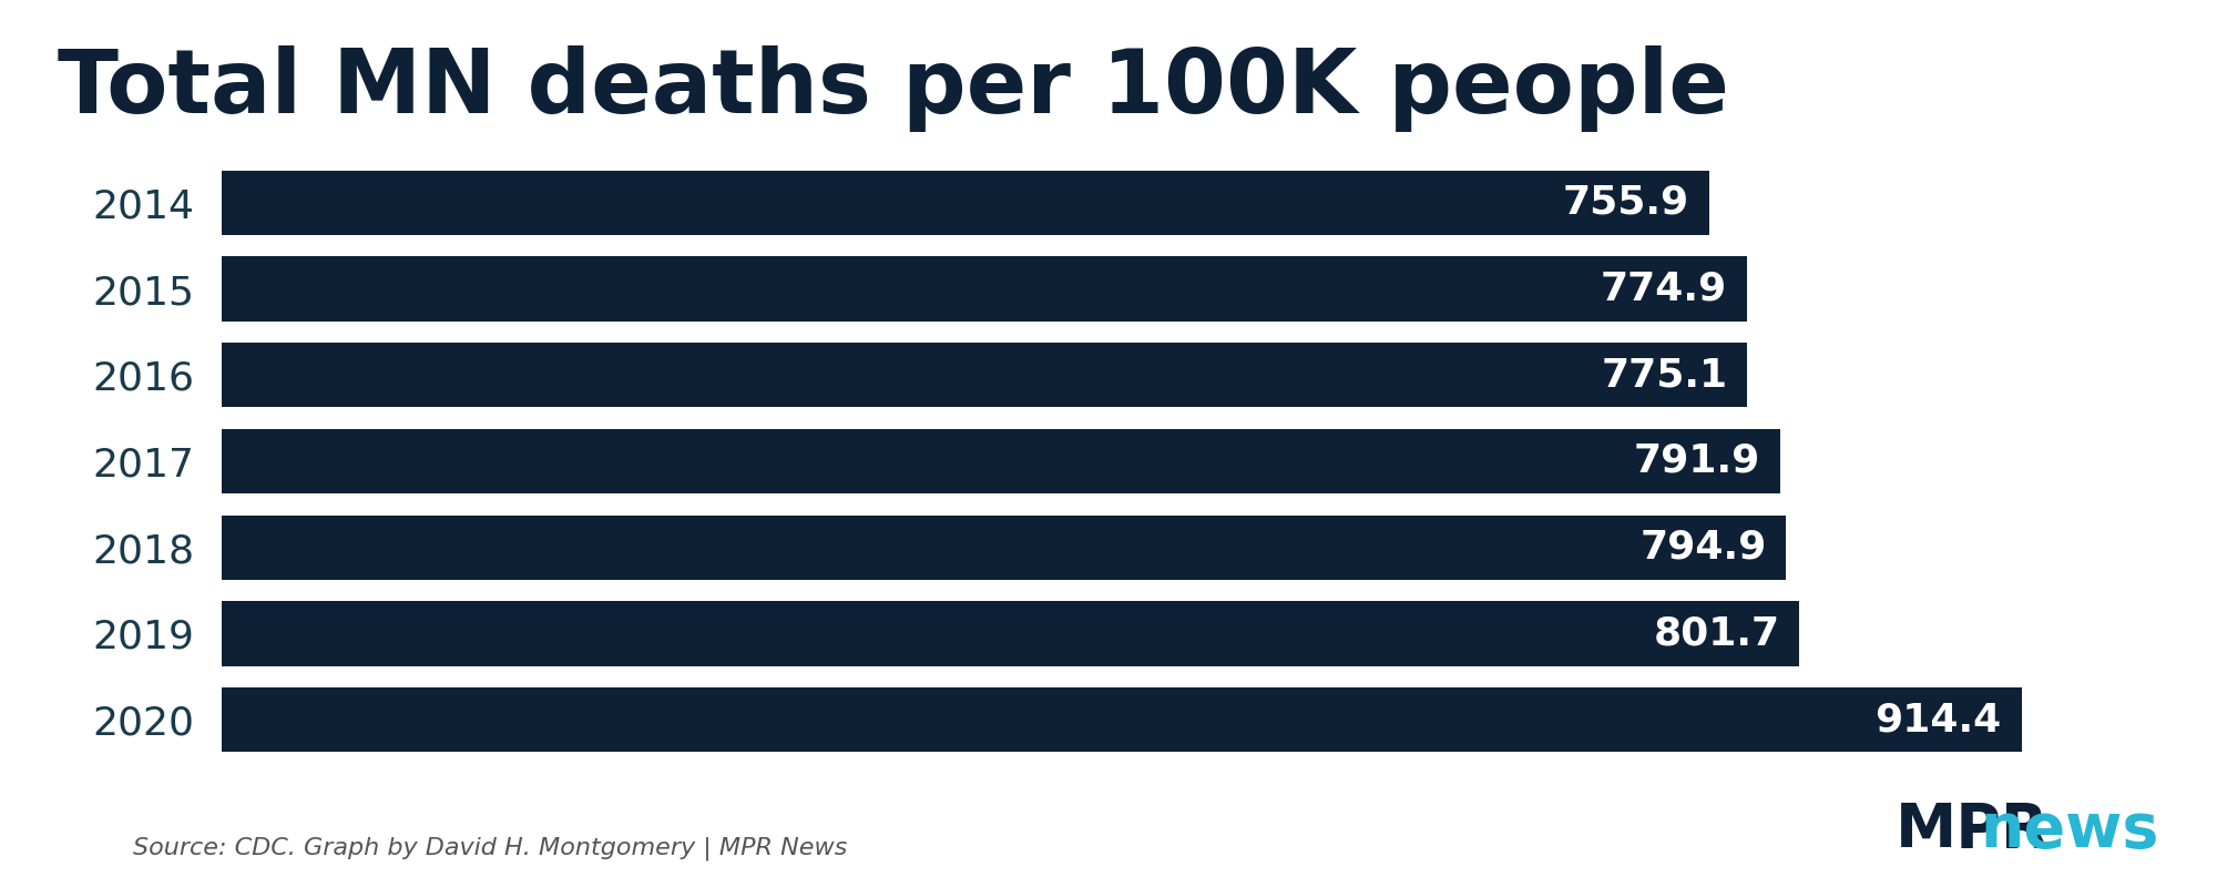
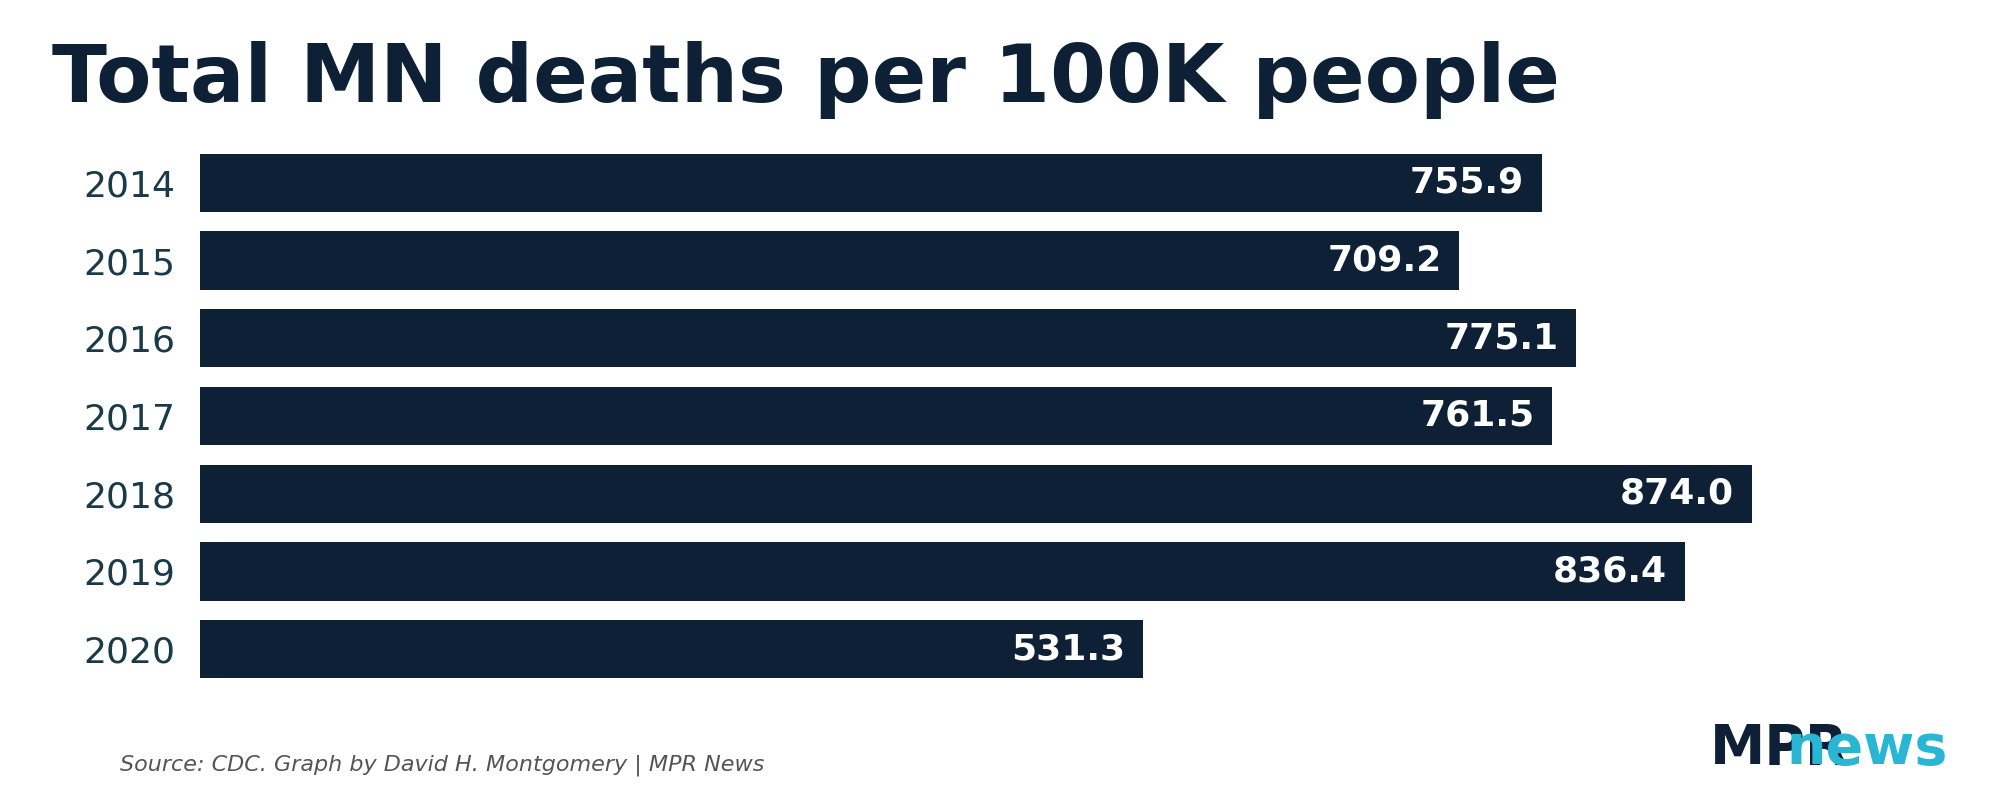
2015: 774.9 -> 709.2
2017: 791.9 -> 761.5
2018: 794.9 -> 874.0
2019: 801.7 -> 836.4
2020: 914.4 -> 531.3
